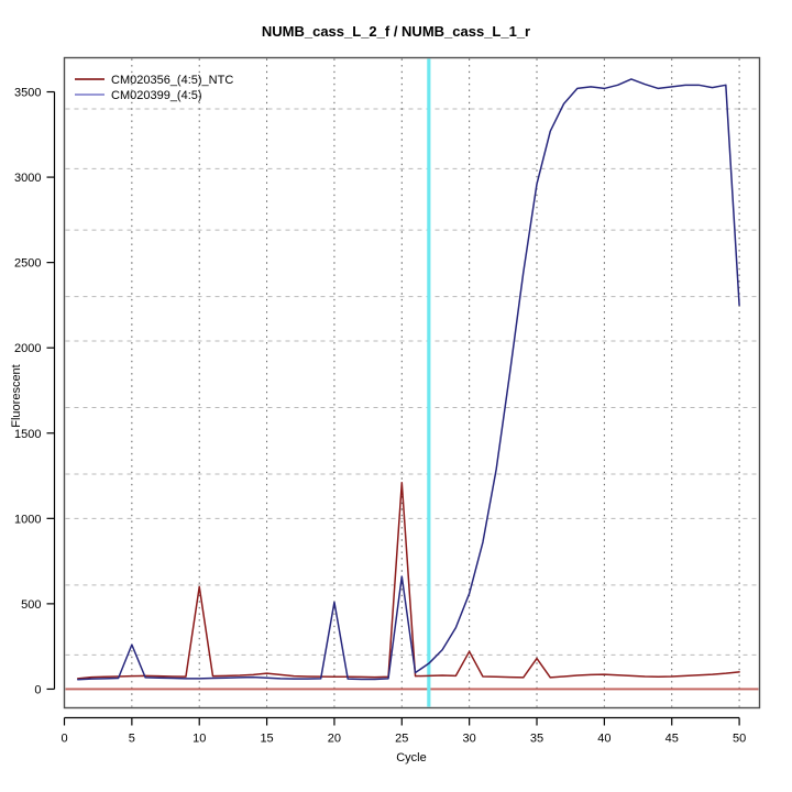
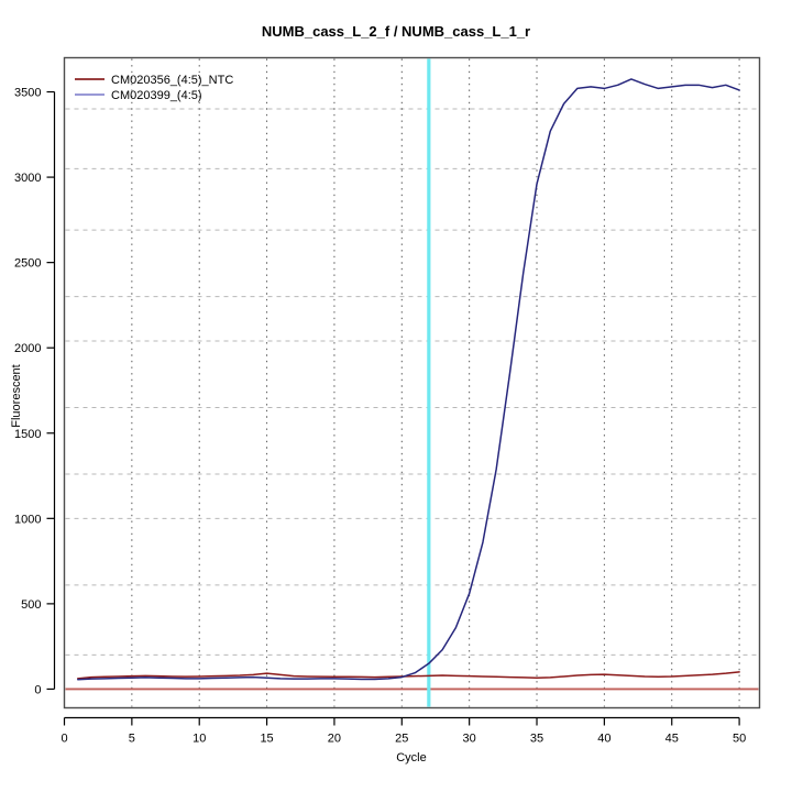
CM020399_(4:5)/5: 260 -> 70
CM020356_(4:5)_NTC/10: 600 -> 70
CM020399_(4:5)/20: 510 -> 60
CM020356_(4:5)_NTC/25: 1210 -> 70
CM020399_(4:5)/25: 660 -> 70
CM020356_(4:5)_NTC/30: 220 -> 80
CM020356_(4:5)_NTC/35: 180 -> 70
CM020399_(4:5)/50: 2250 -> 3510
